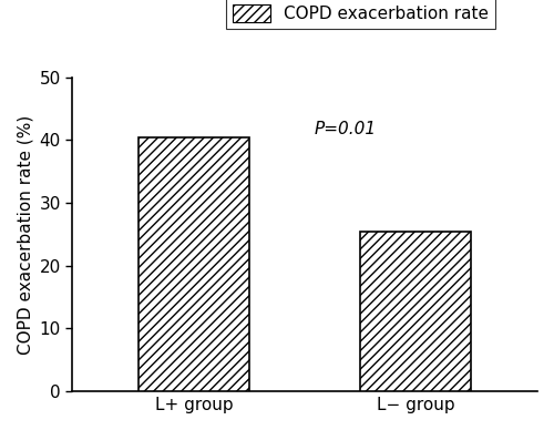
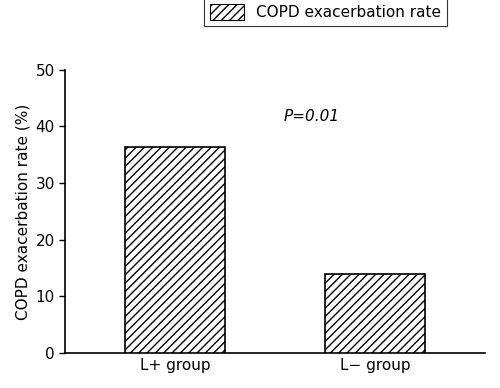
L+ group: 40.5 -> 36.4
L− group: 25.5 -> 14.0
